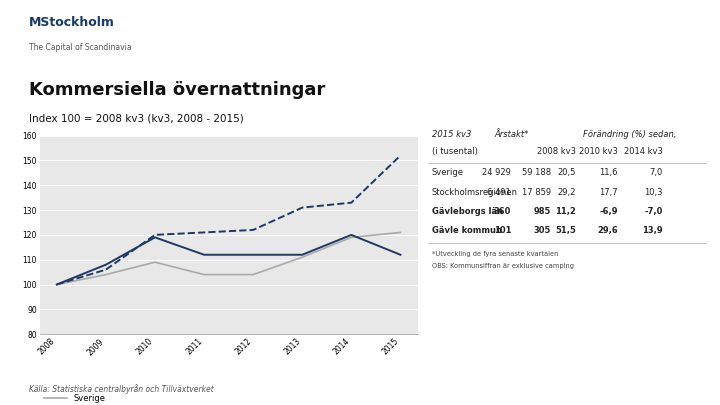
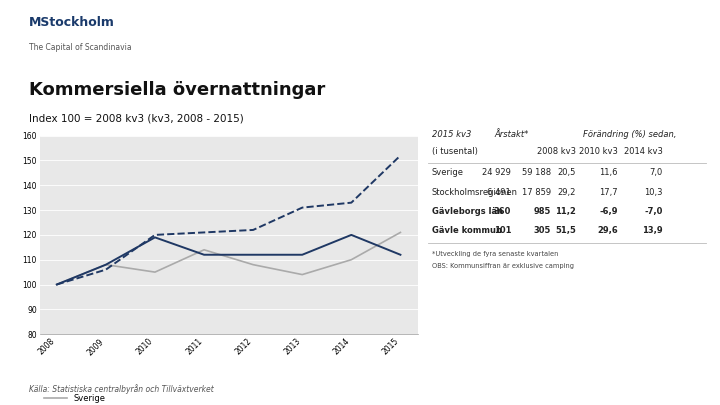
Sverige/2009: 104 -> 108
Sverige/2010: 109 -> 105
Sverige/2011: 104 -> 114
Sverige/2012: 104 -> 108
Sverige/2013: 111 -> 104
Sverige/2014: 119 -> 110
